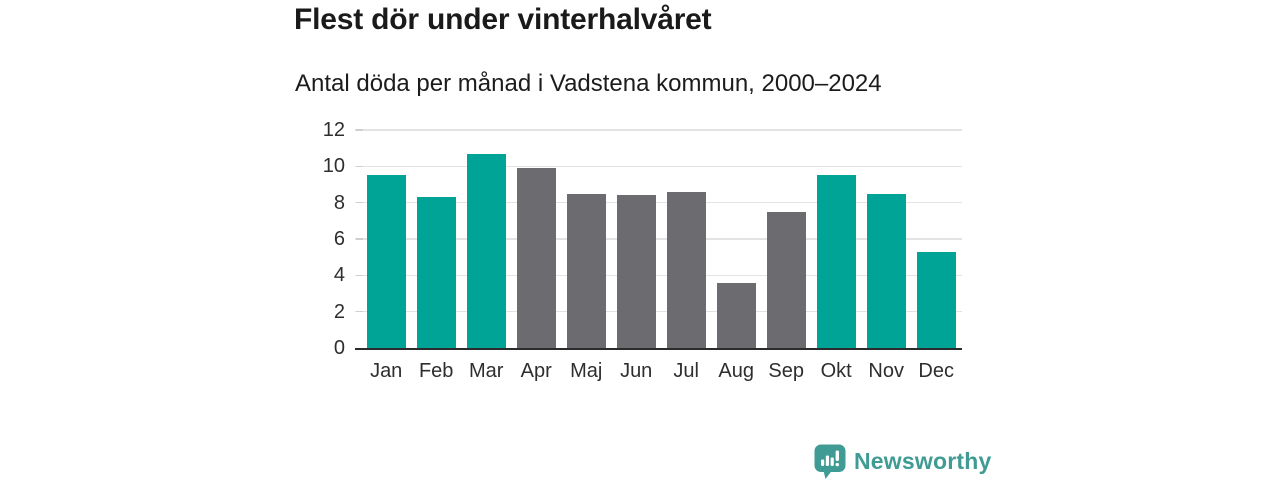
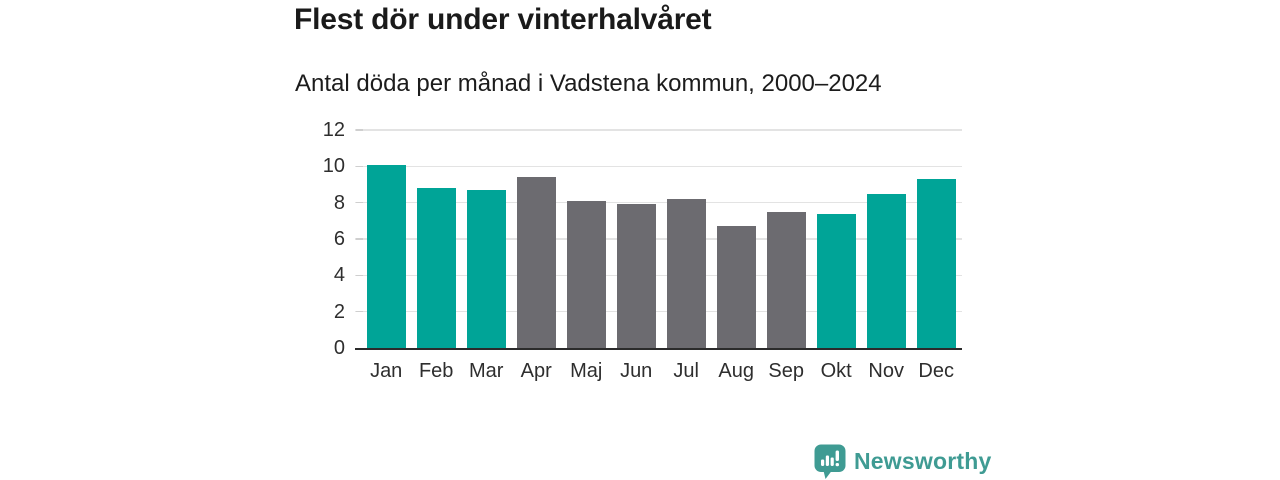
Jan: 9.5 -> 10.1
Feb: 8.3 -> 8.8
Mar: 10.7 -> 8.7
Apr: 9.9 -> 9.4
Maj: 8.5 -> 8.1
Jun: 8.4 -> 7.9
Jul: 8.6 -> 8.2
Aug: 3.6 -> 6.7
Okt: 9.5 -> 7.4
Dec: 5.3 -> 9.3
